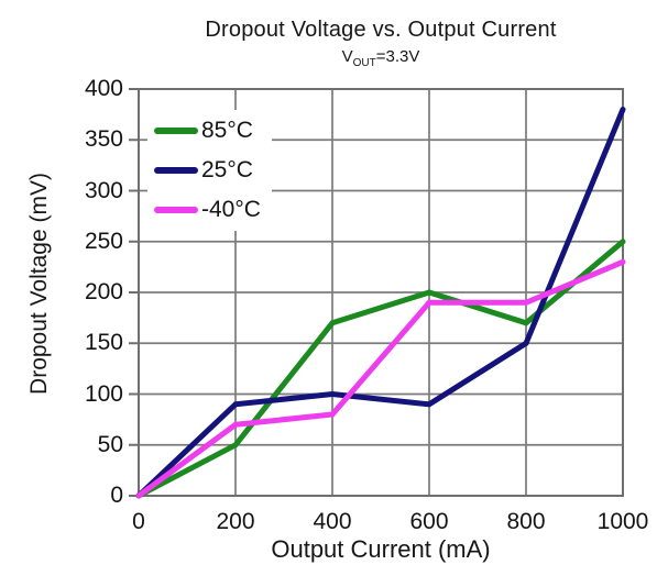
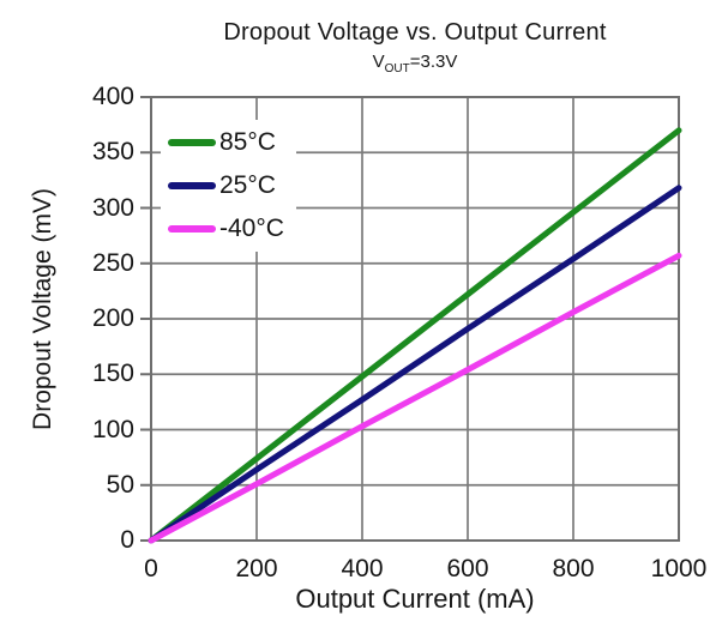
85°C/200: 50 -> 70
25°C/200: 90 -> 60
-40°C/200: 70 -> 50
85°C/400: 170 -> 150
25°C/400: 100 -> 130
-40°C/400: 80 -> 100
85°C/600: 200 -> 220
25°C/600: 90 -> 190
-40°C/600: 190 -> 150
85°C/800: 170 -> 300
25°C/800: 150 -> 250
-40°C/800: 190 -> 210
85°C/1000: 250 -> 370
25°C/1000: 380 -> 320
-40°C/1000: 230 -> 260
